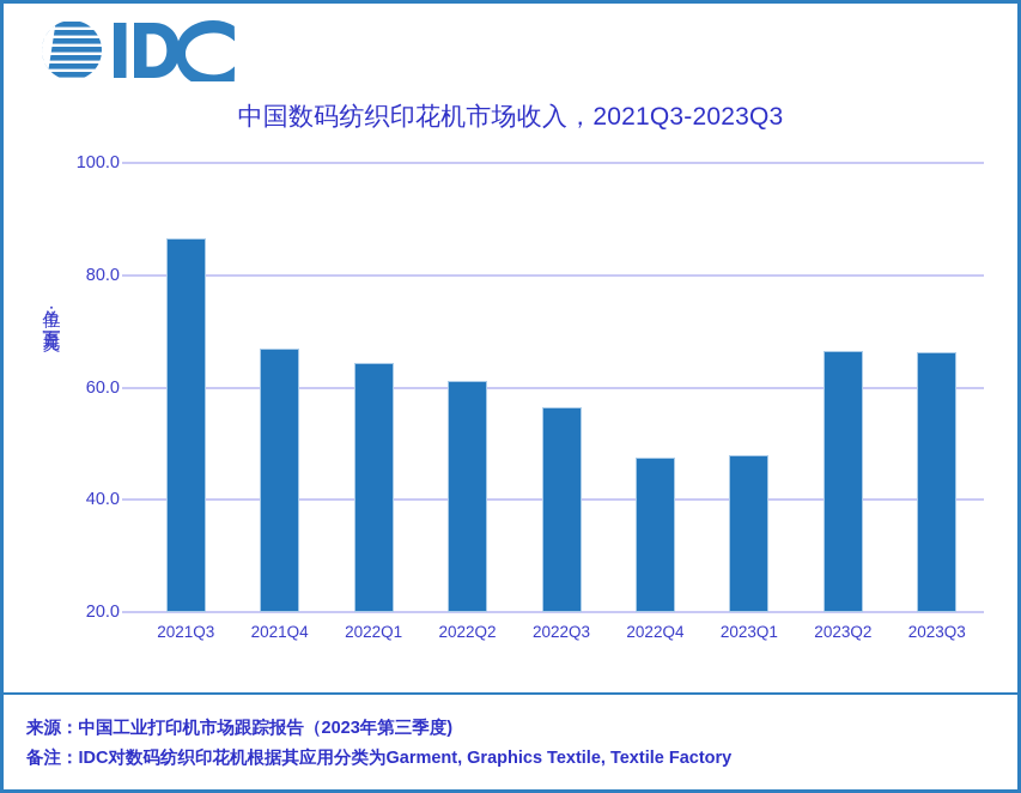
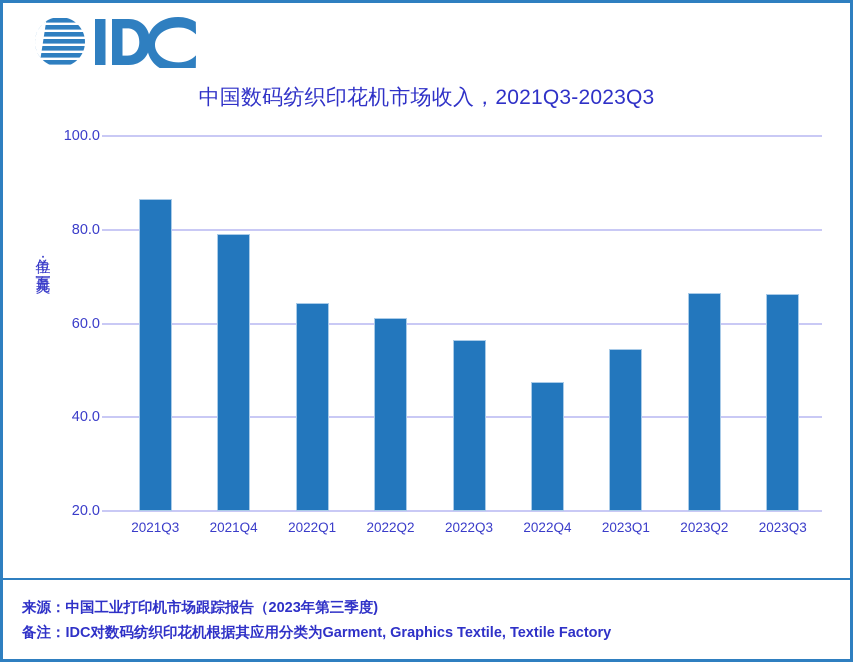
2021Q4: 67 -> 79
2023Q1: 48 -> 55
